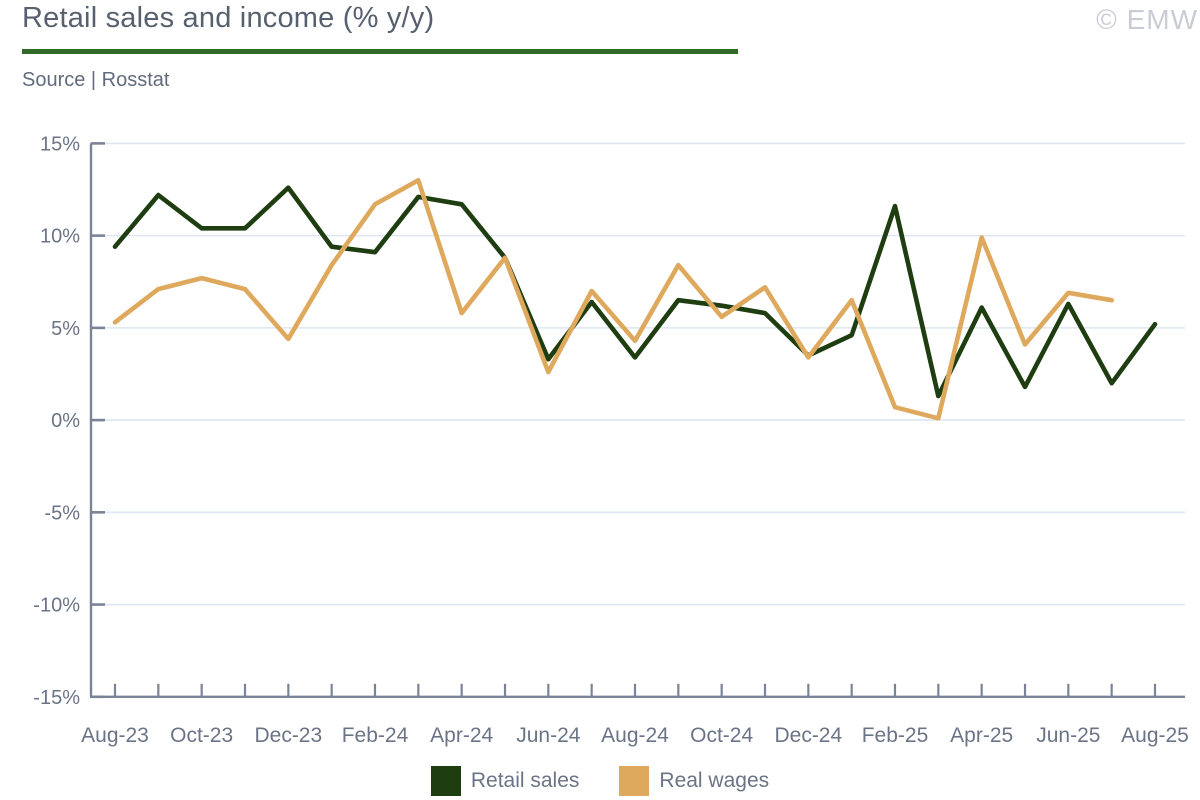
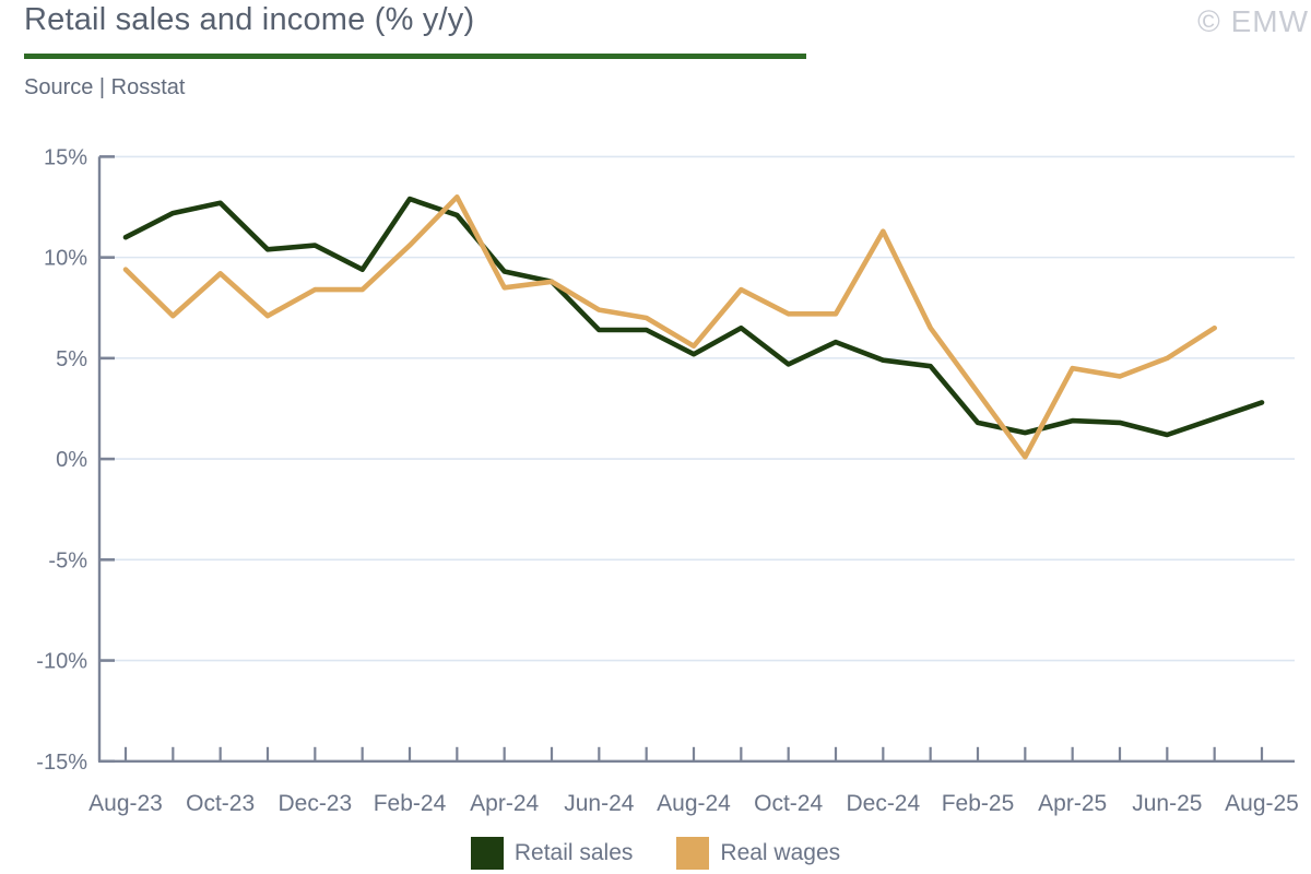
Retail sales/Aug-23: 9.4% -> 11.0%
Real wages/Aug-23: 5.3% -> 9.4%
Retail sales/Oct-23: 10.4% -> 12.7%
Real wages/Oct-23: 7.7% -> 9.2%
Retail sales/Dec-23: 12.6% -> 10.6%
Real wages/Dec-23: 4.4% -> 8.4%
Retail sales/Feb-24: 9.1% -> 12.9%
Real wages/Feb-24: 11.7% -> 10.6%
Retail sales/Apr-24: 11.7% -> 9.3%
Real wages/Apr-24: 5.8% -> 8.5%
Retail sales/Jun-24: 3.3% -> 6.4%
Real wages/Jun-24: 2.6% -> 7.4%
Retail sales/Aug-24: 3.4% -> 5.2%
Real wages/Aug-24: 4.3% -> 5.6%
Retail sales/Oct-24: 6.2% -> 4.7%
Real wages/Oct-24: 5.6% -> 7.2%
Retail sales/Dec-24: 3.5% -> 4.9%
Real wages/Dec-24: 3.4% -> 11.3%
Retail sales/Feb-25: 11.6% -> 1.8%
Real wages/Feb-25: 0.7% -> 3.3%
Retail sales/Apr-25: 6.1% -> 1.9%
Real wages/Apr-25: 9.9% -> 4.5%
Retail sales/Jun-25: 6.3% -> 1.2%
Real wages/Jun-25: 6.9% -> 5.0%
Retail sales/Aug-25: 5.2% -> 2.8%
